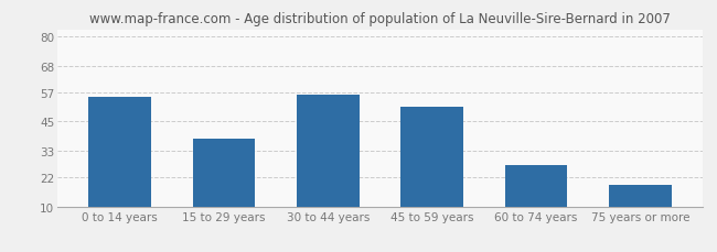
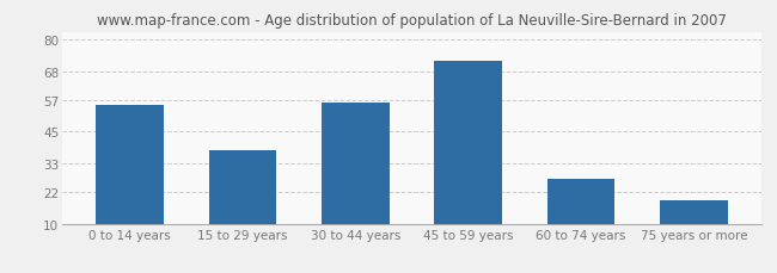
45 to 59 years: 51 -> 72
